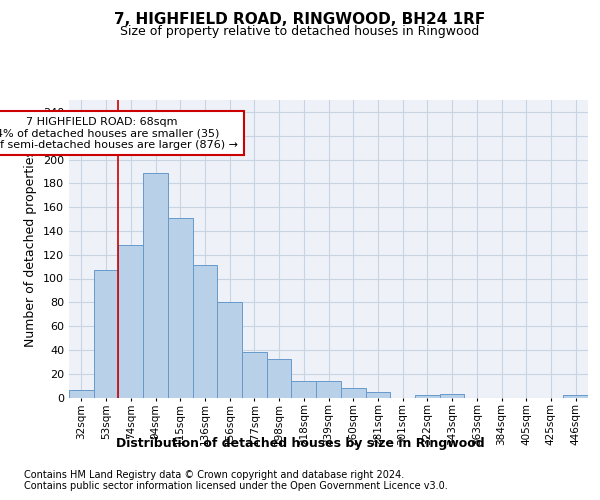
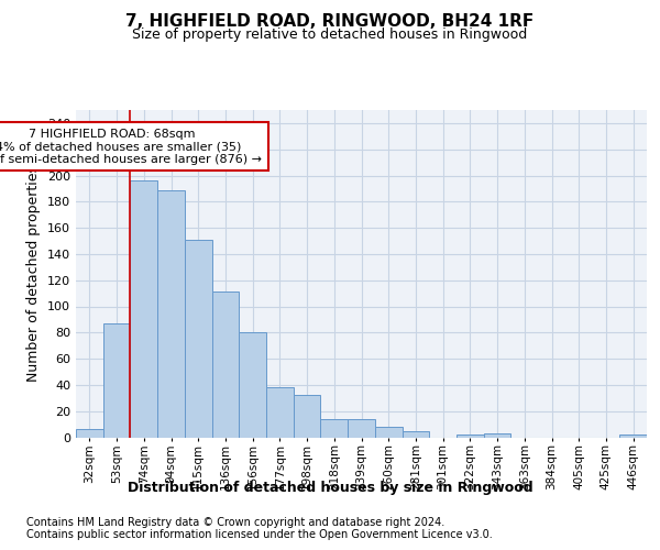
53sqm: 107 -> 87
74sqm: 128 -> 196
